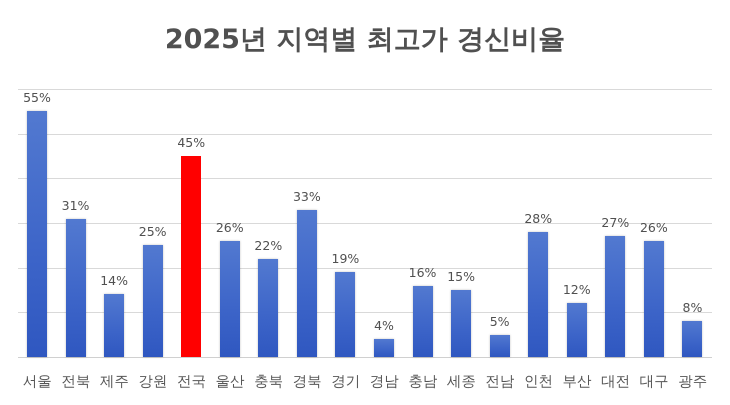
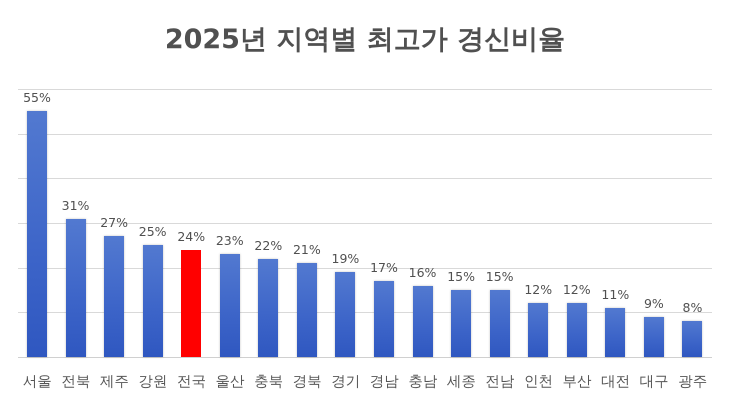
제주: 14% -> 27%
전국: 45% -> 24%
울산: 26% -> 23%
경북: 33% -> 21%
경남: 4% -> 17%
전남: 5% -> 15%
인천: 28% -> 12%
대전: 27% -> 11%
대구: 26% -> 9%
